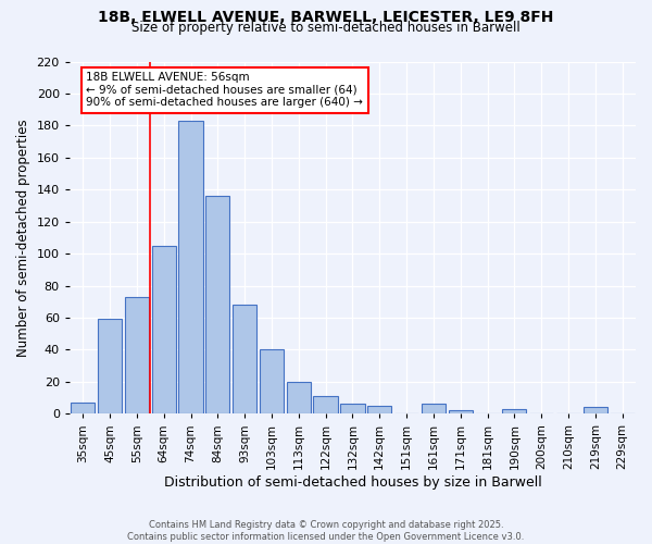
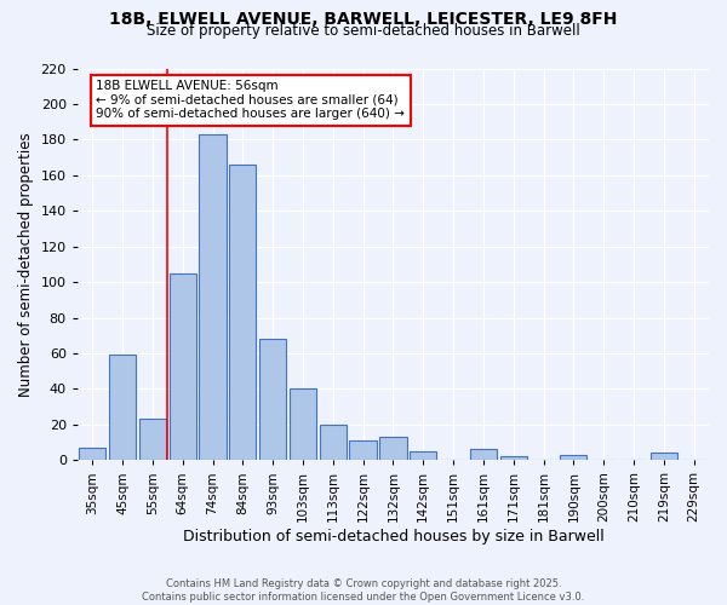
55sqm: 73 -> 23
84sqm: 136 -> 166
132sqm: 6 -> 13
